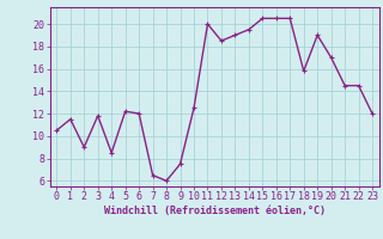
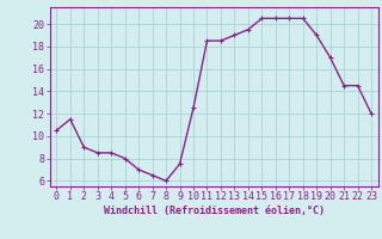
3: 11.8 -> 8.5
5: 12.2 -> 8.0
6: 12.0 -> 7.0
11: 20.0 -> 18.5
18: 15.8 -> 20.5
